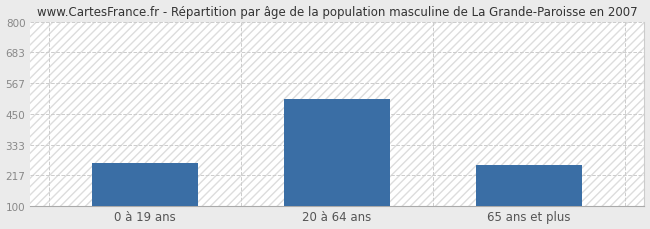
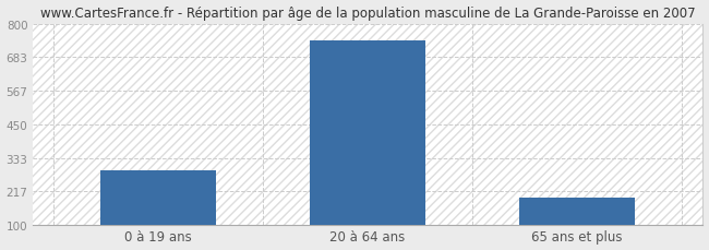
0 à 19 ans: 265 -> 290
20 à 64 ans: 505 -> 740
65 ans et plus: 255 -> 195
